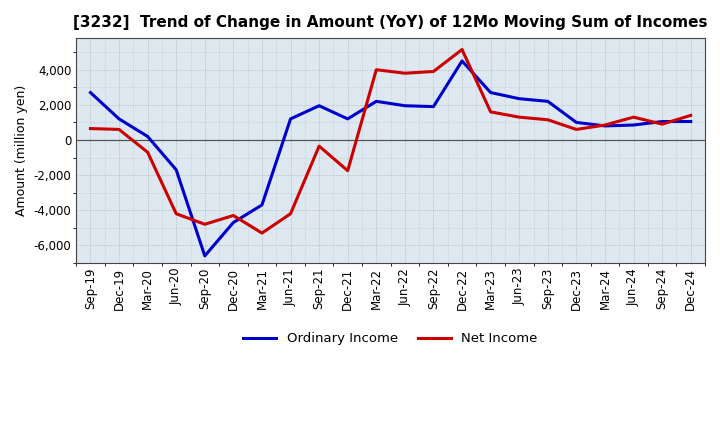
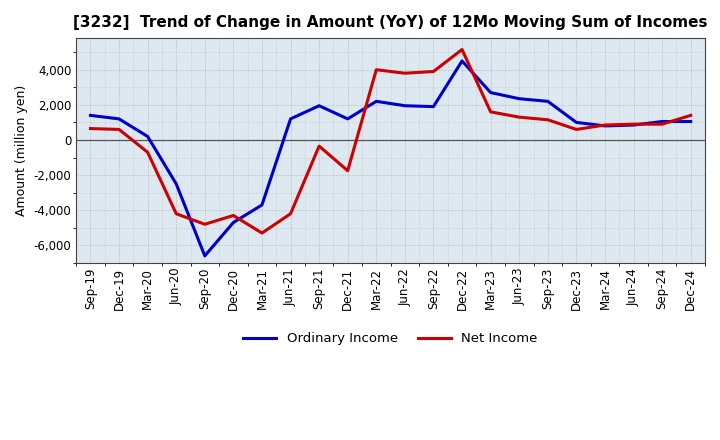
Ordinary Income/Sep-19: 2,700 -> 1,400
Ordinary Income/Jun-20: -1,700 -> -2,500
Net Income/Jun-24: 1,300 -> 900
